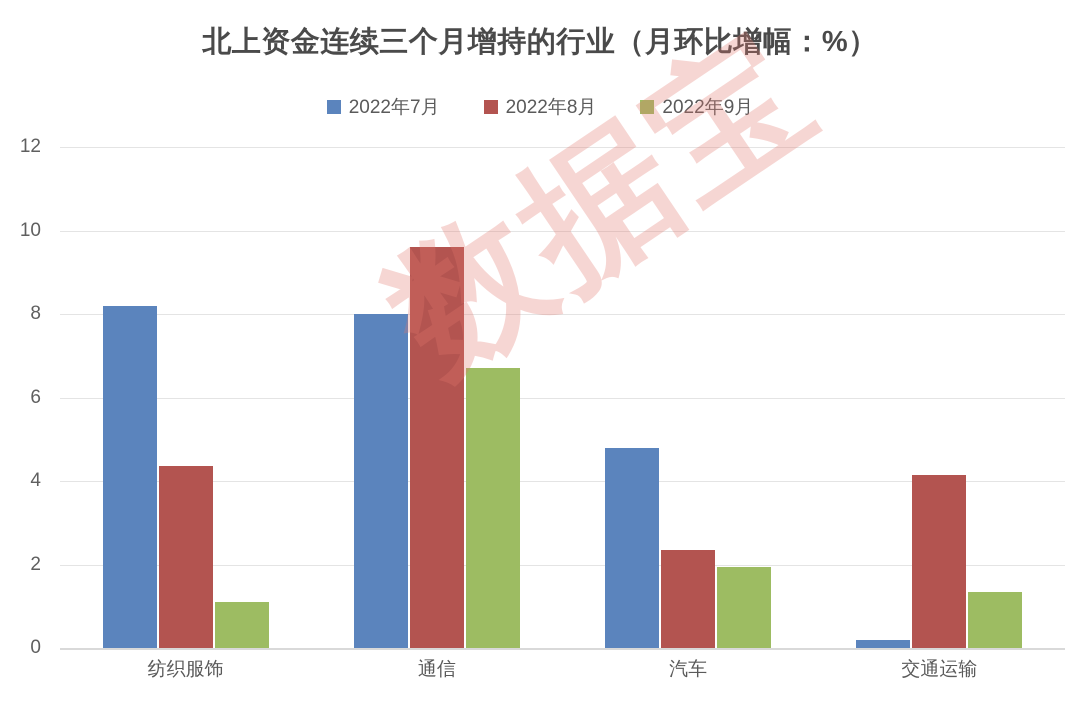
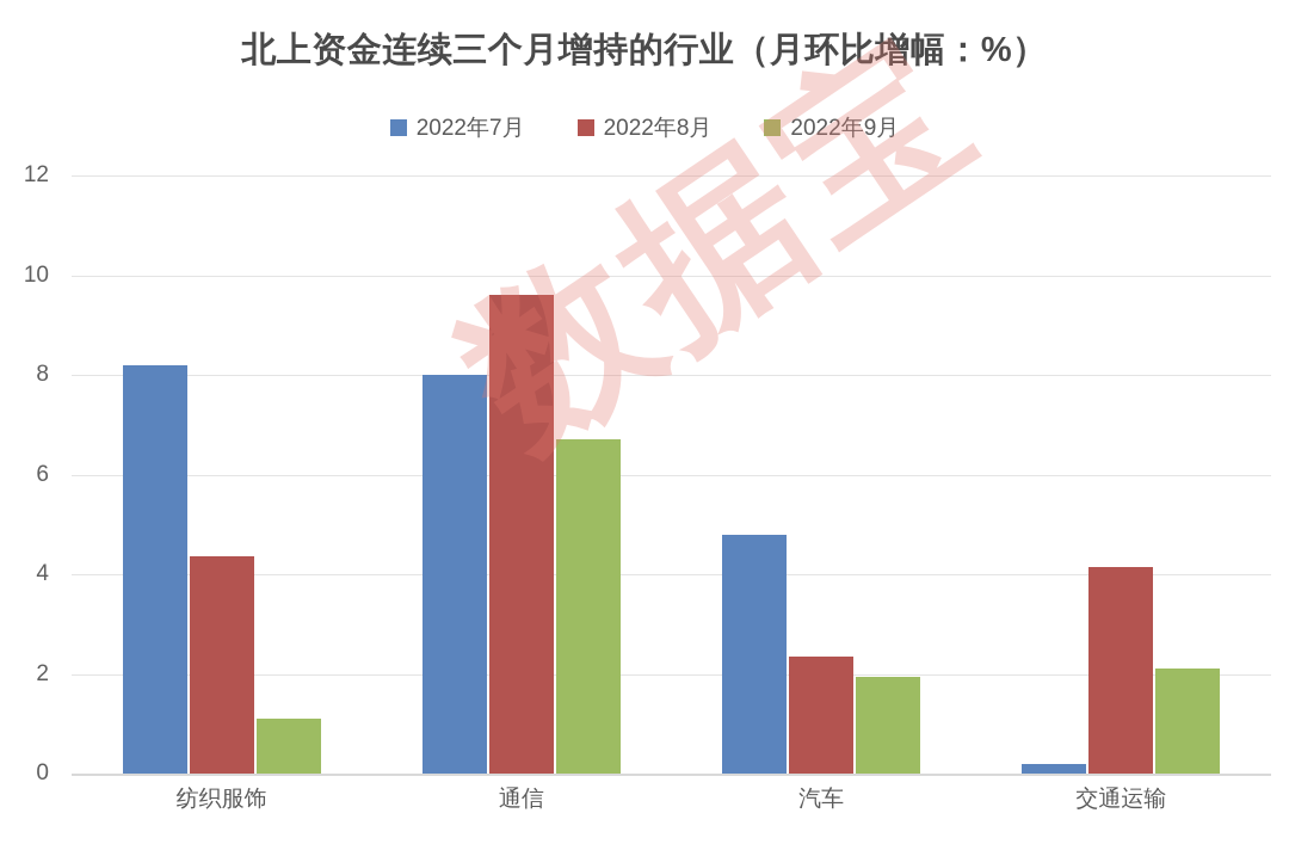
2022年9月/交通运输: 1.4 -> 2.1
